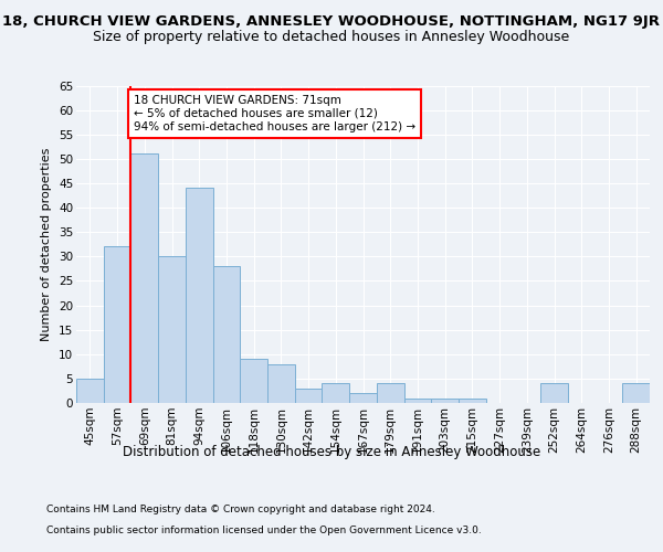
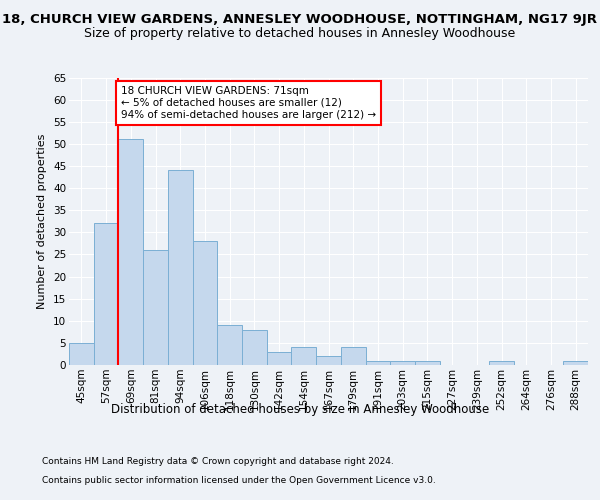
81sqm: 30 -> 26
252sqm: 4 -> 1
288sqm: 4 -> 1
